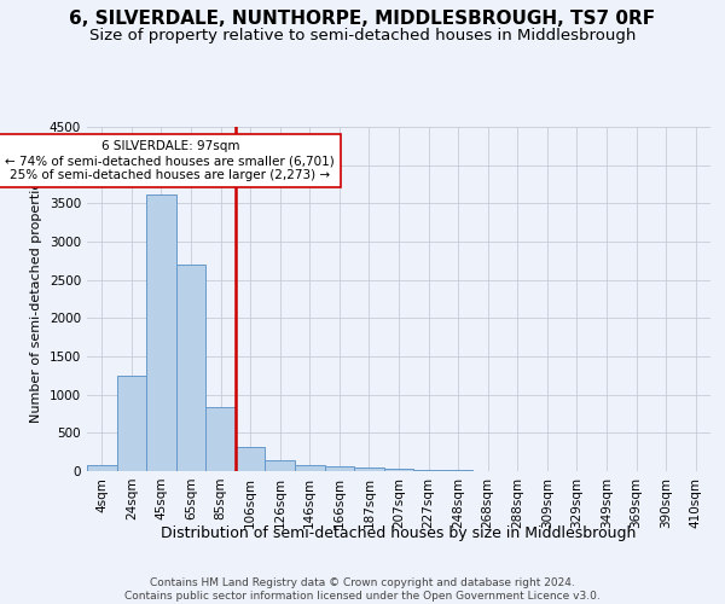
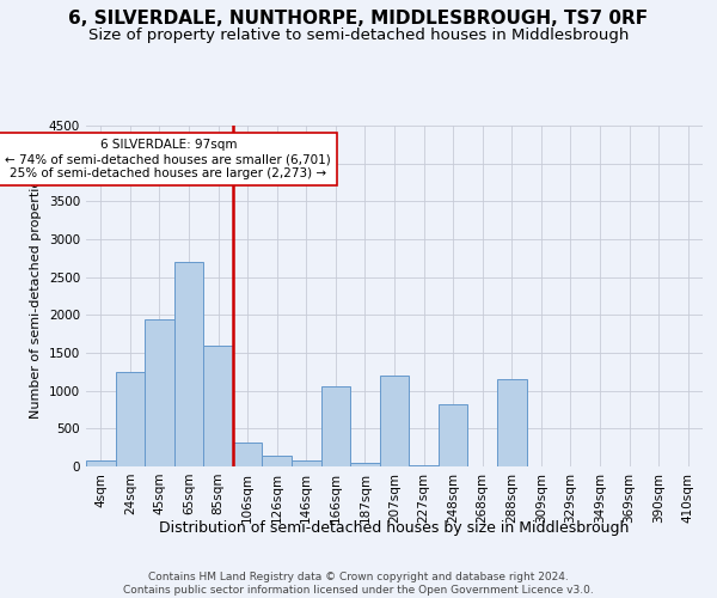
45sqm: 3620 -> 1940
85sqm: 840 -> 1600
166sqm: 60 -> 1060
207sqm: 30 -> 1200
248sqm: 10 -> 820
288sqm: 0 -> 1160
